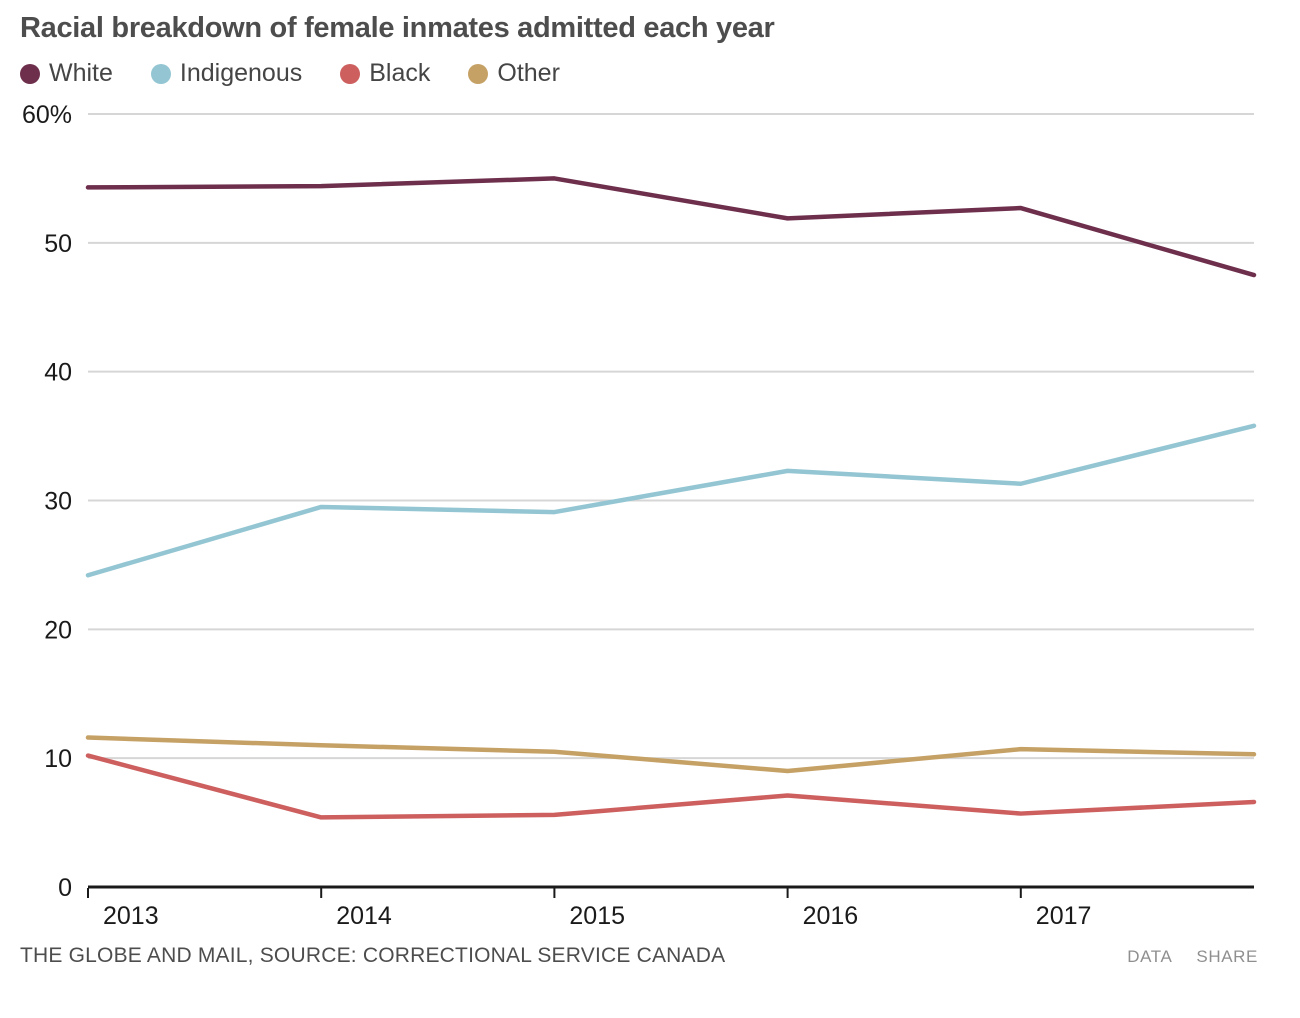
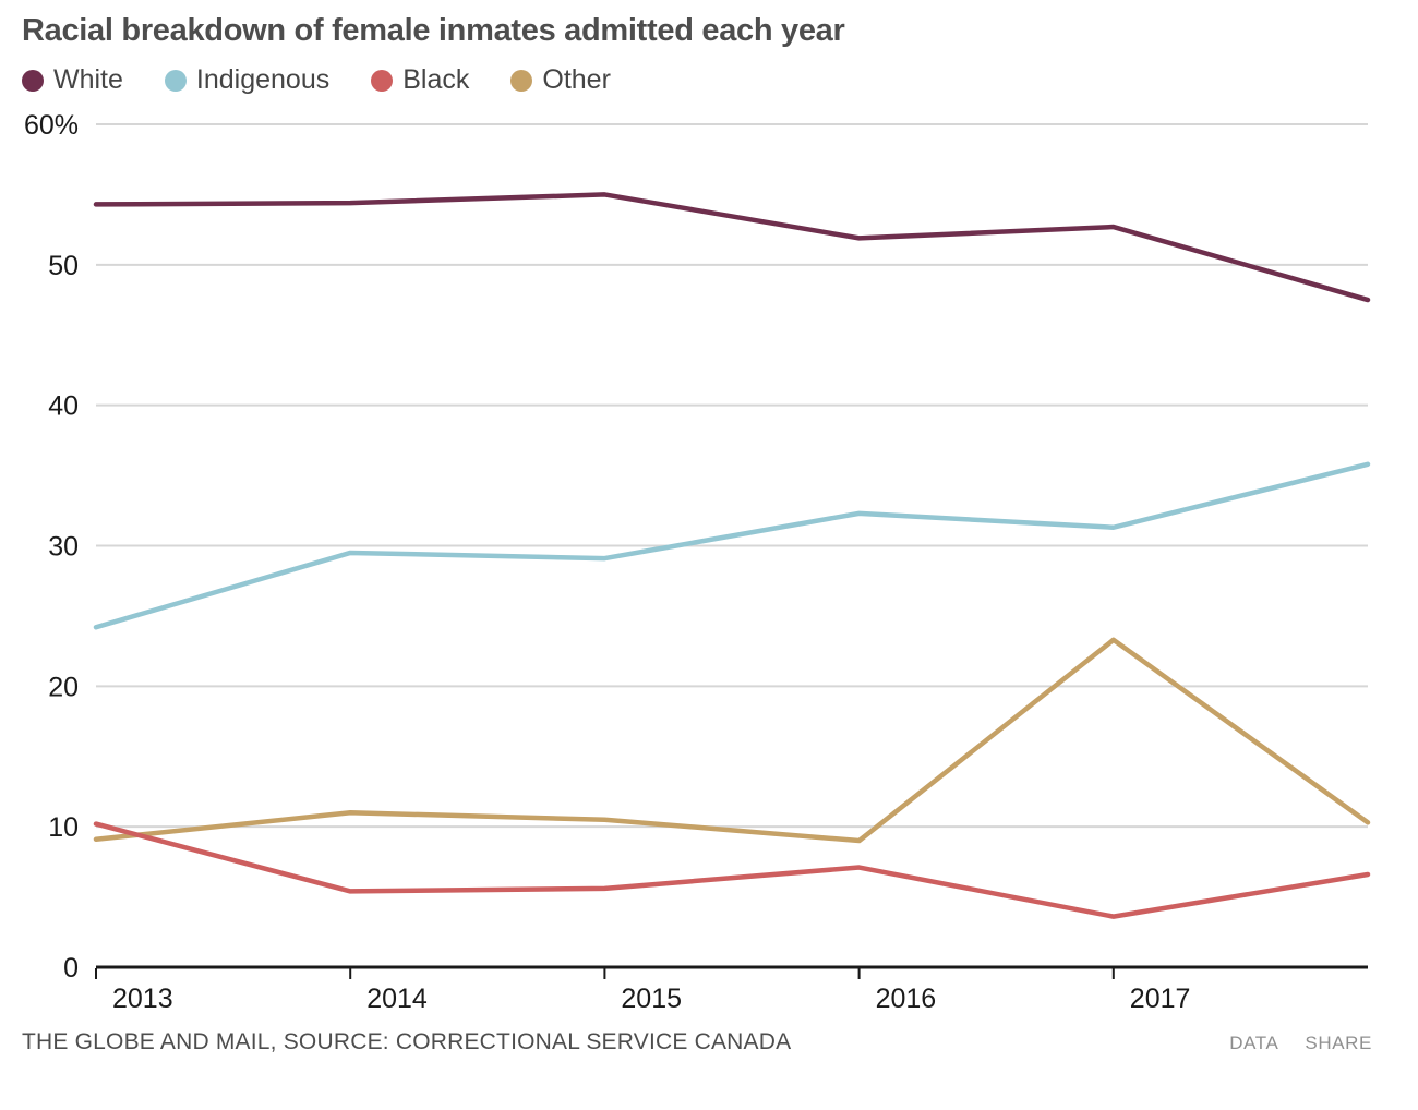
Other/2013: 11.6% -> 9.1%
Black/2017: 5.7% -> 3.6%
Other/2017: 10.7% -> 23.3%
